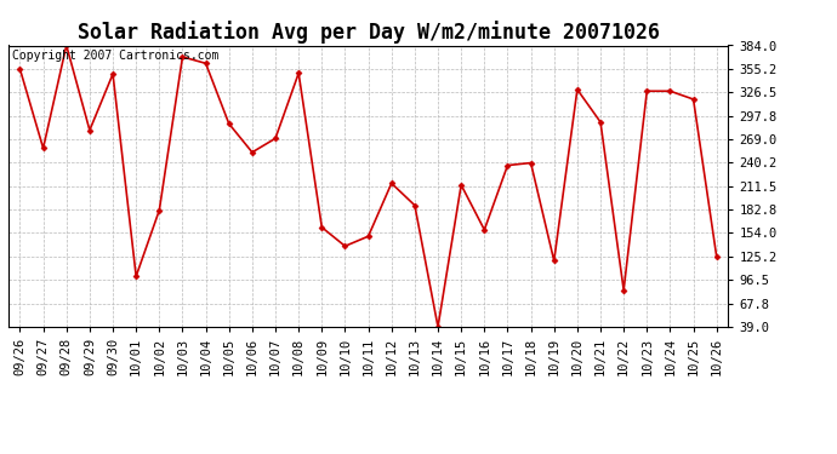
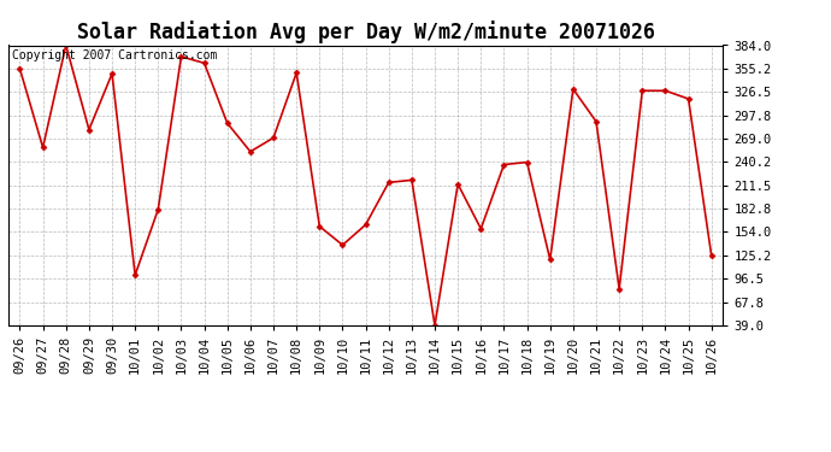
10/11: 150 -> 163
10/13: 188 -> 218
